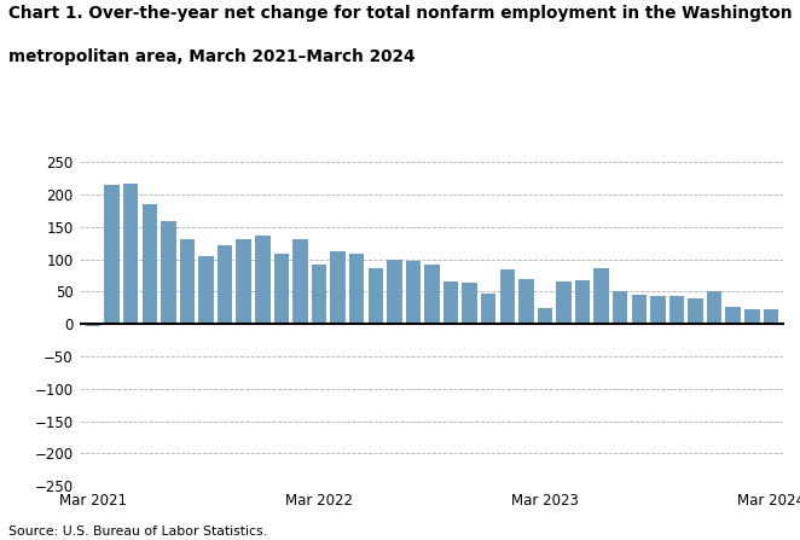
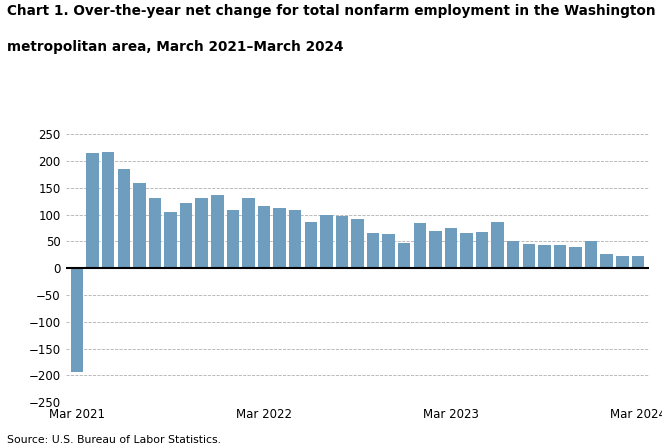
Mar 2021: -4 -> -193
Mar 2022: 92 -> 116
Mar 2023: 24 -> 75
